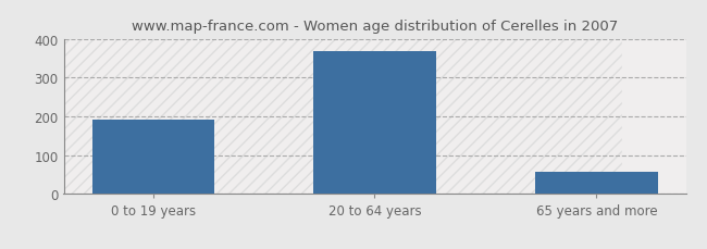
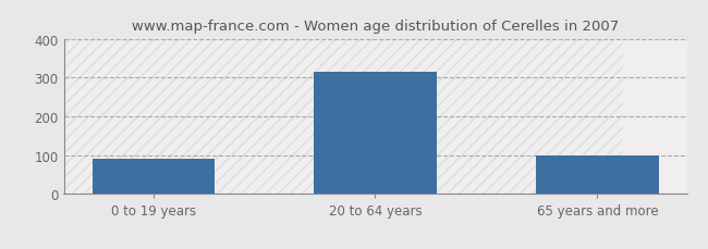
0 to 19 years: 192 -> 90
20 to 64 years: 368 -> 315
65 years and more: 57 -> 100
